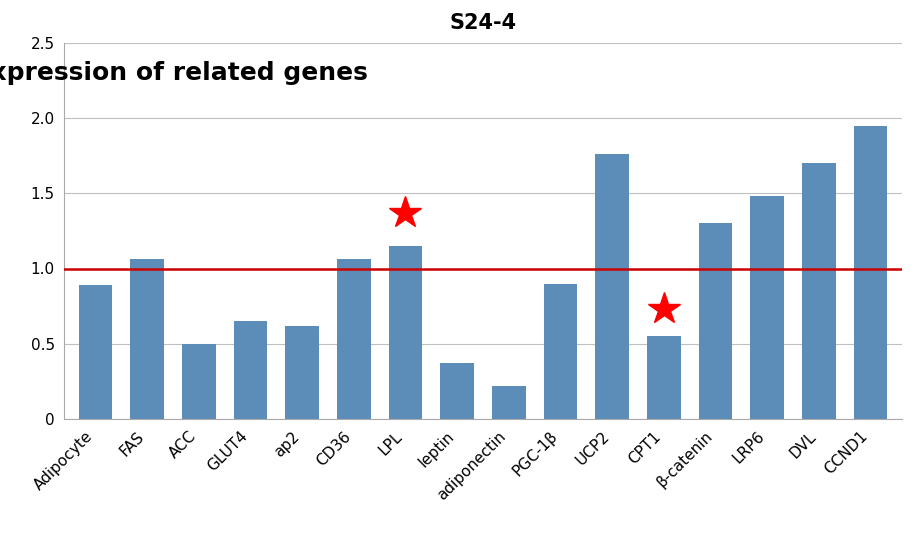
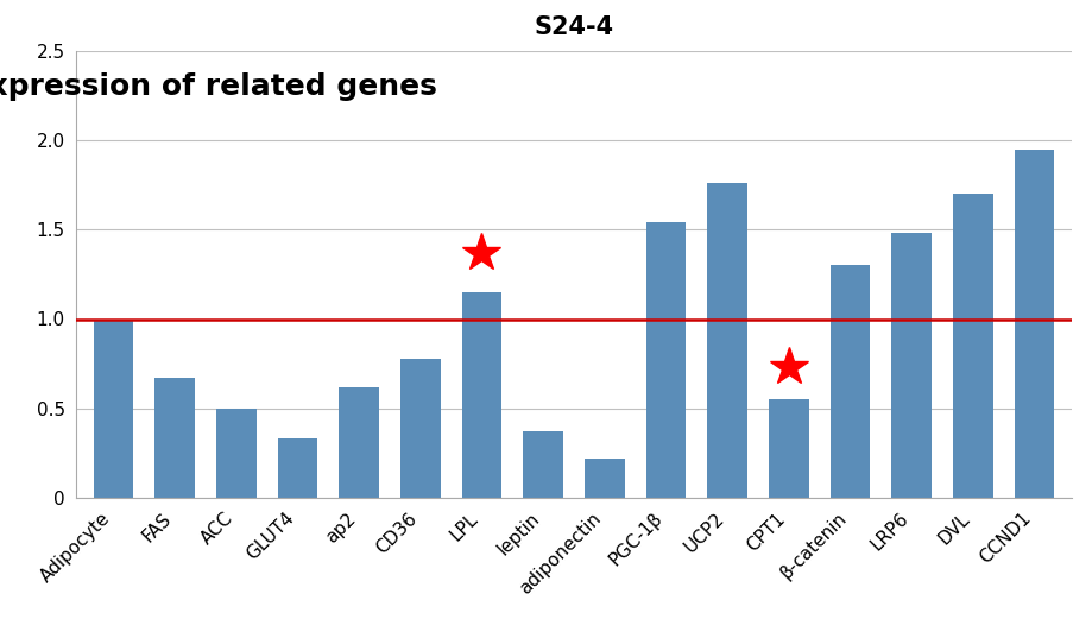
Adipocyte: 0.89 -> 1.00
FAS: 1.06 -> 0.67
GLUT4: 0.65 -> 0.33
CD36: 1.06 -> 0.78
PGC-1β: 0.90 -> 1.54
